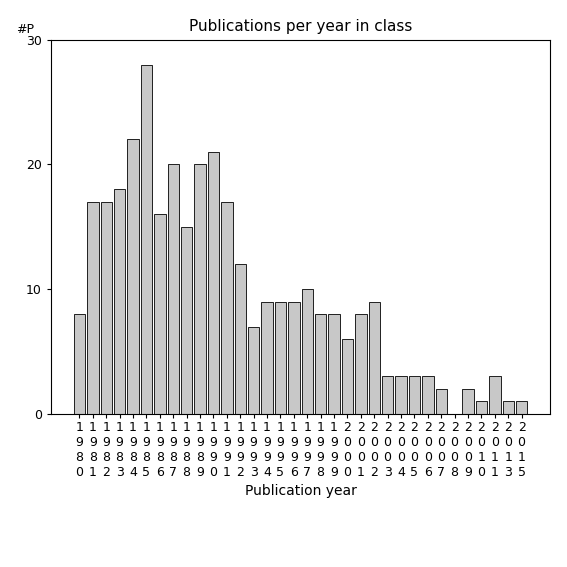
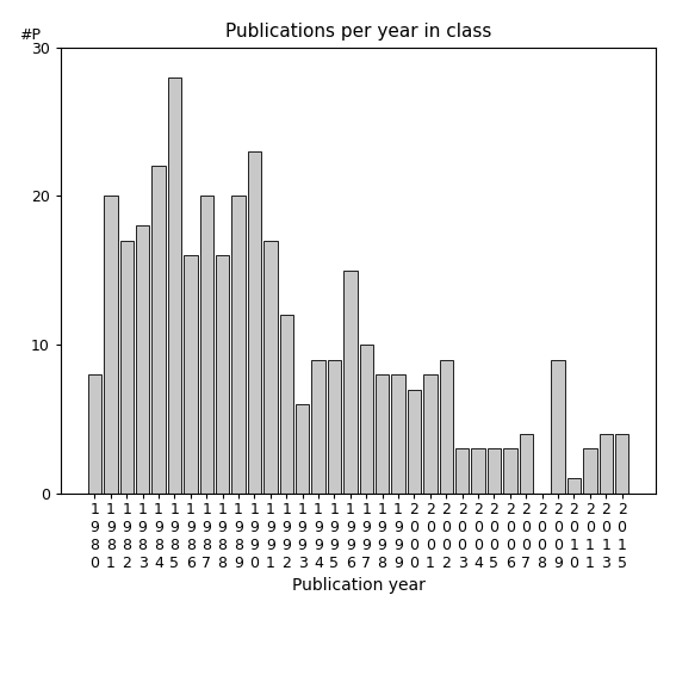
1 9 8 1: 17 -> 20
1 9 8 8: 15 -> 16
1 9 9 0: 21 -> 23
1 9 9 3: 7 -> 6
1 9 9 6: 9 -> 15
2 0 0 0: 6 -> 7
2 0 0 7: 2 -> 4
2 0 0 9: 2 -> 9
2 0 1 3: 1 -> 4
2 0 1 5: 1 -> 4
